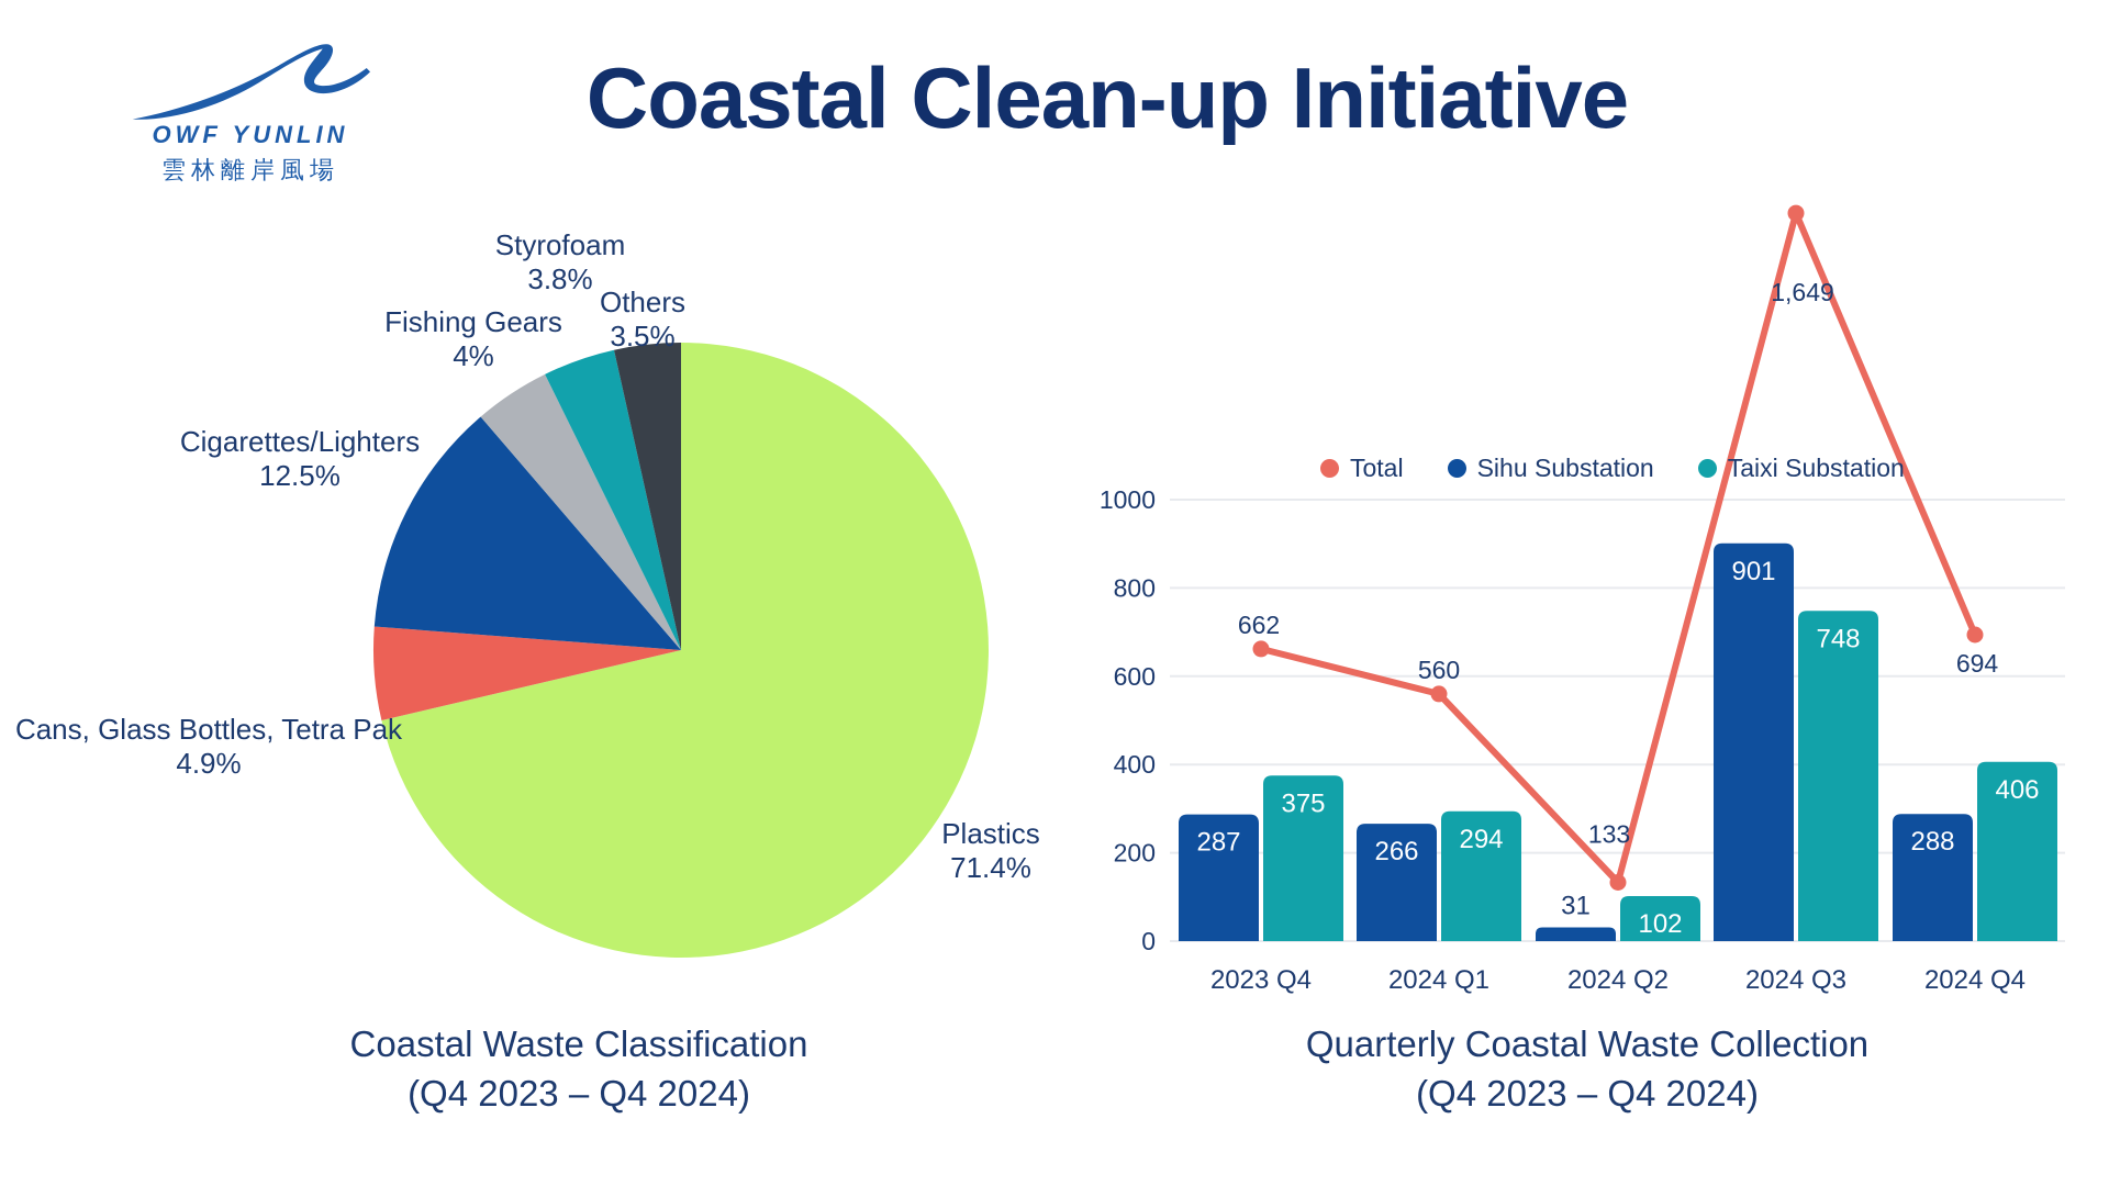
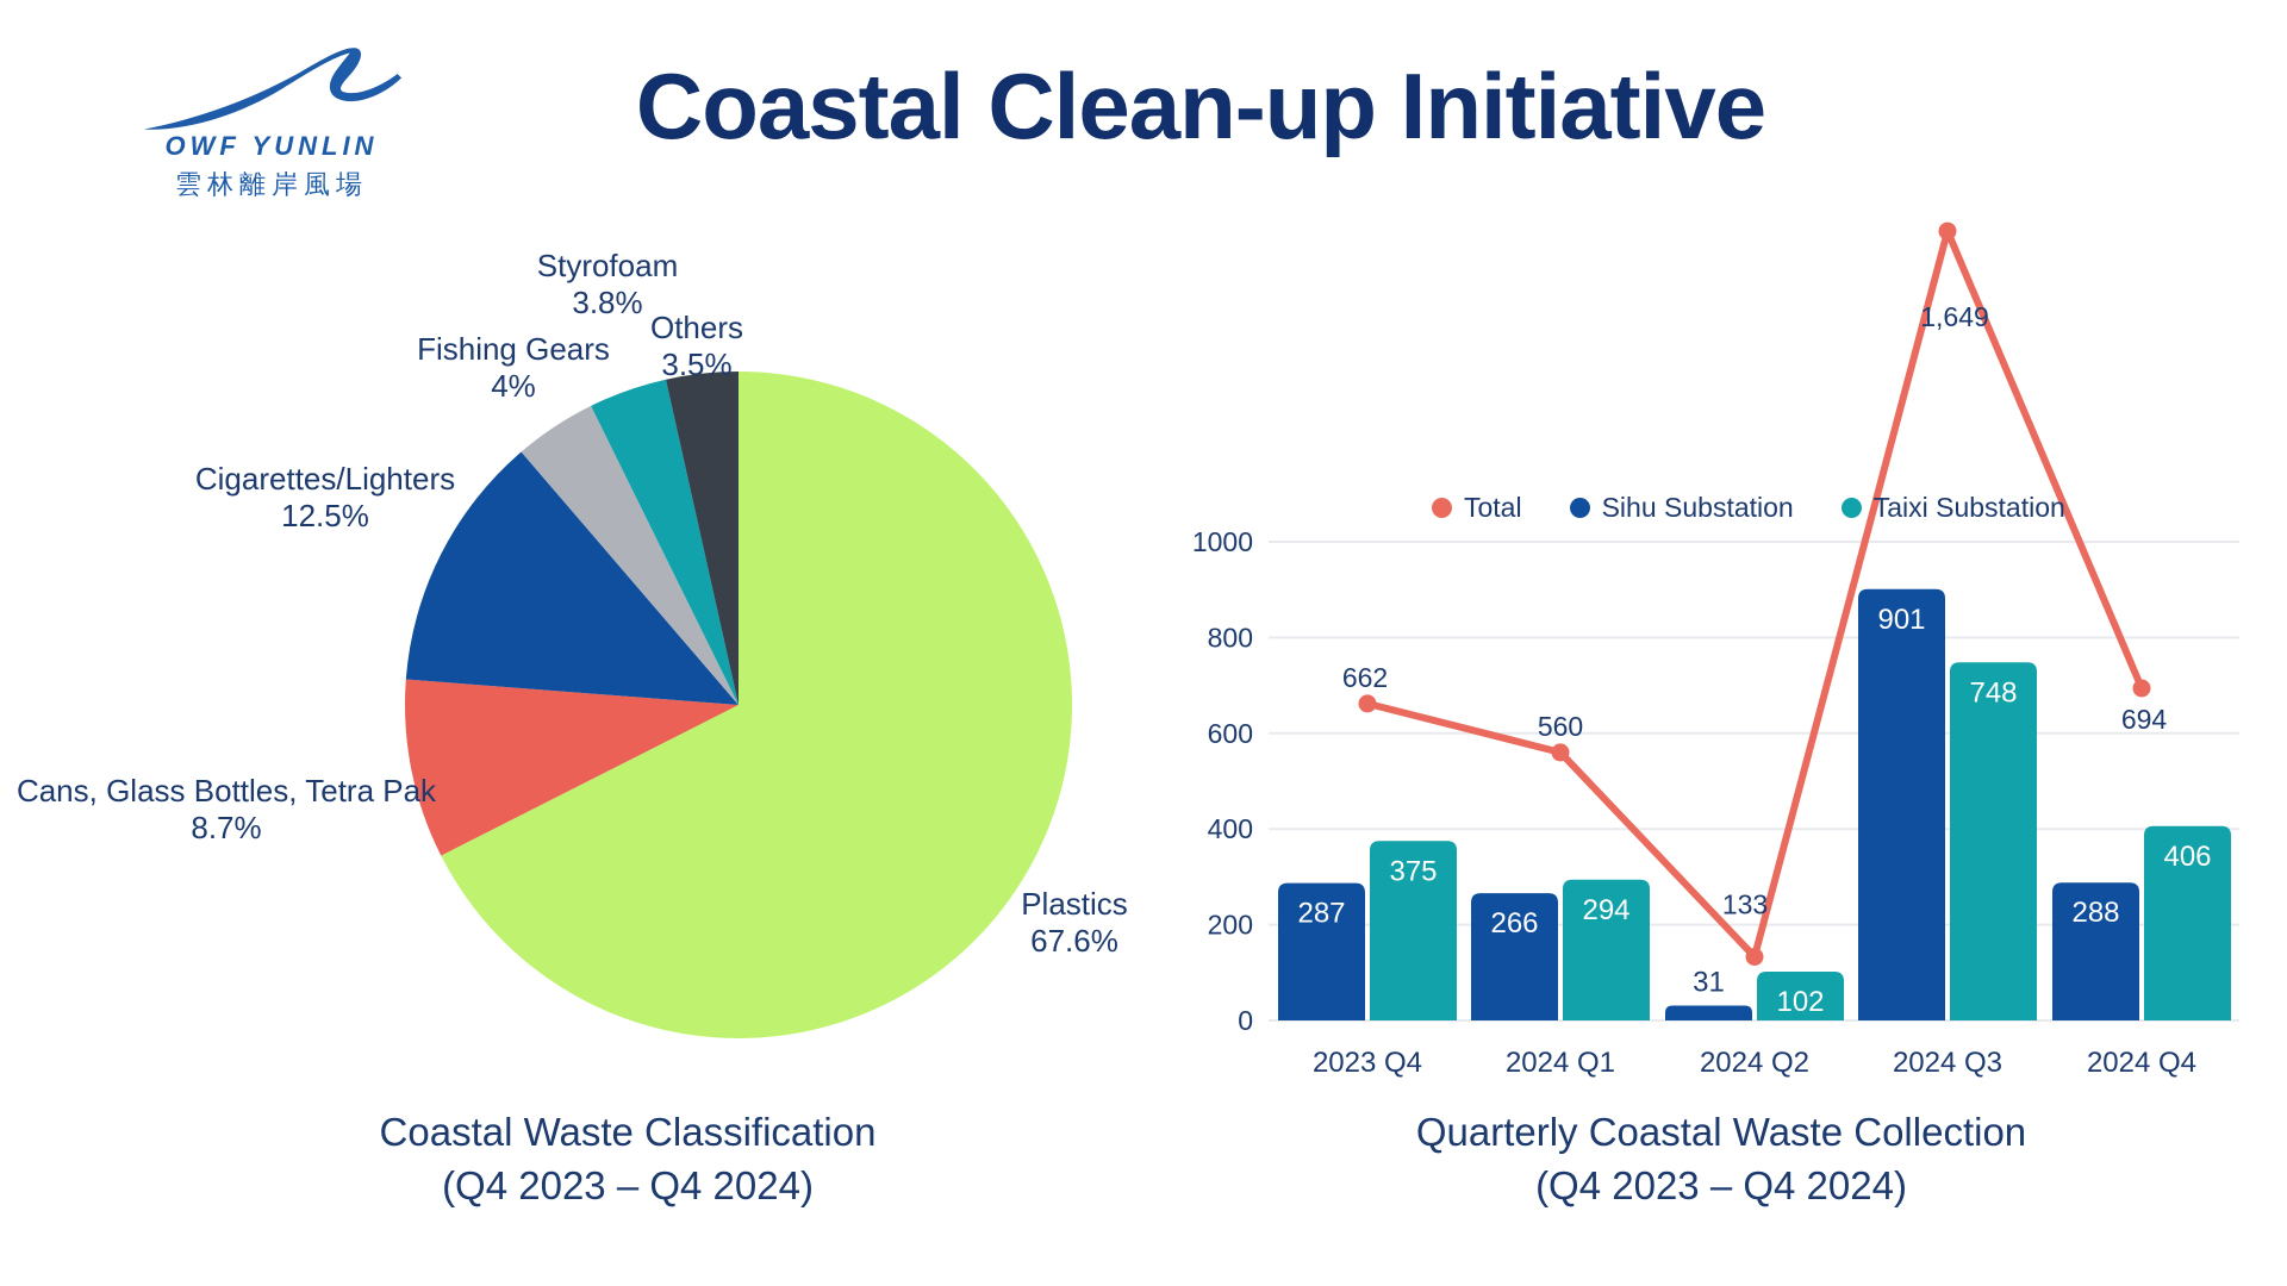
Coastal Waste Classification/Plastics: 71.4% -> 67.6%
Coastal Waste Classification/Cans, Glass Bottles, Tetra Pak: 4.9% -> 8.7%
